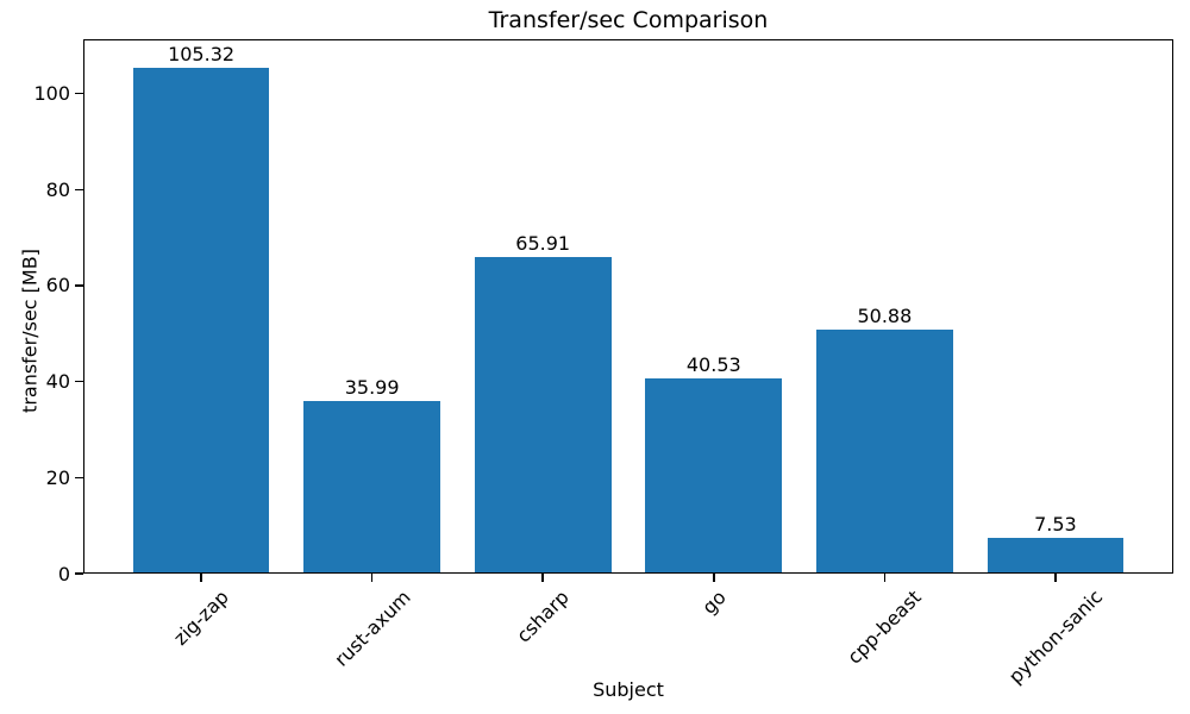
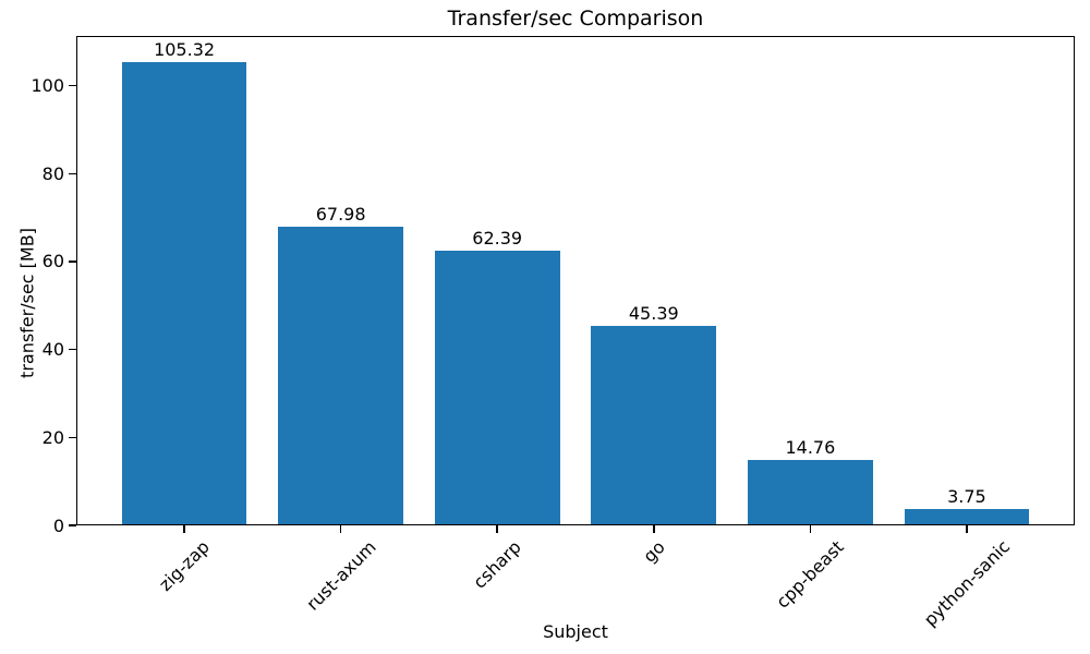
rust-axum: 35.99 -> 67.98
csharp: 65.91 -> 62.39
go: 40.53 -> 45.39
cpp-beast: 50.88 -> 14.76
python-sanic: 7.53 -> 3.75
